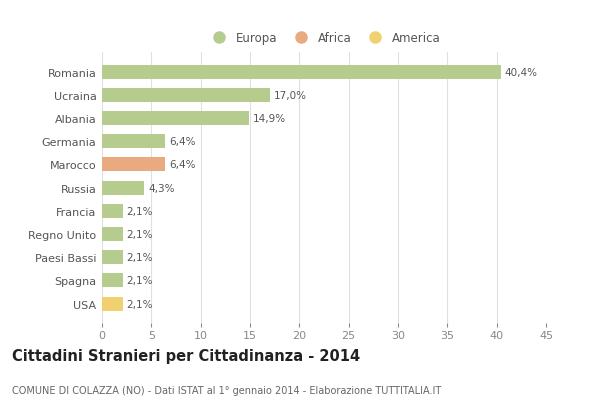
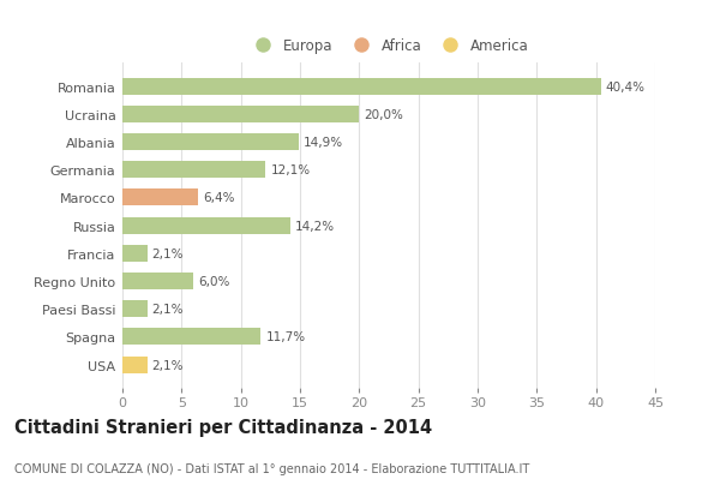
Ucraina: 17,0% -> 20,0%
Germania: 6,4% -> 12,1%
Russia: 4,3% -> 14,2%
Regno Unito: 2,1% -> 6,0%
Spagna: 2,1% -> 11,7%
